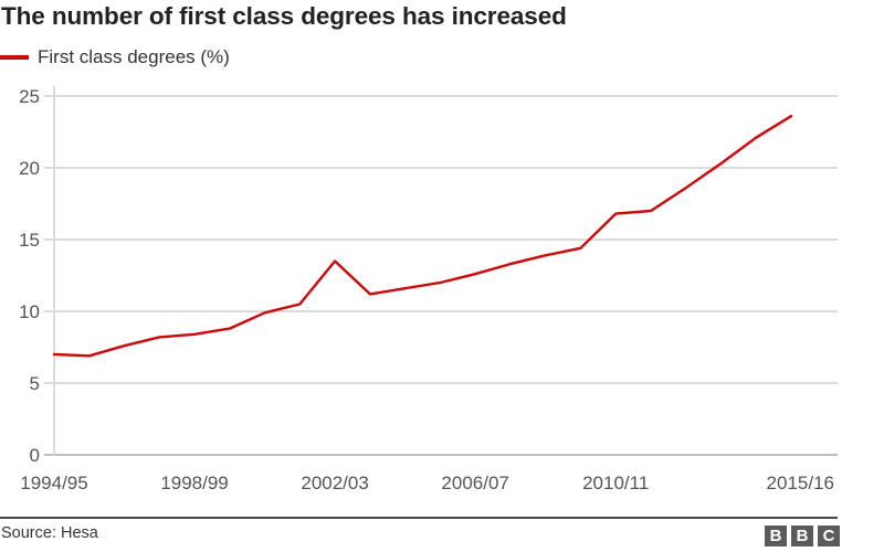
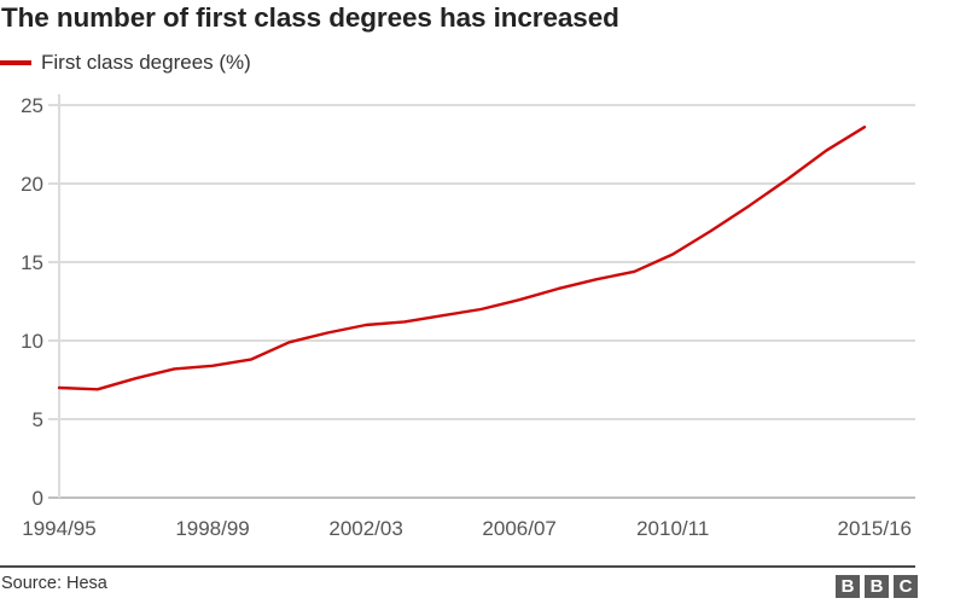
2002/03: 13.5 -> 11.0
2010/11: 16.8 -> 15.5
